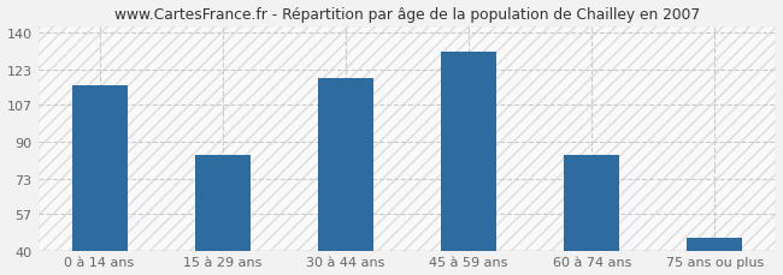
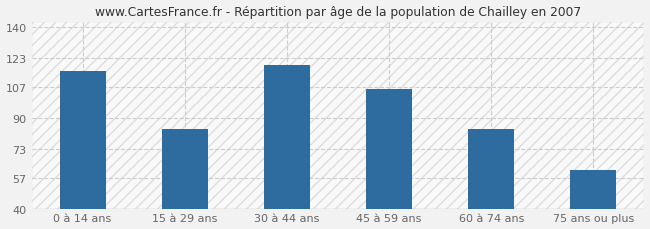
45 à 59 ans: 131 -> 106
75 ans ou plus: 46 -> 61
